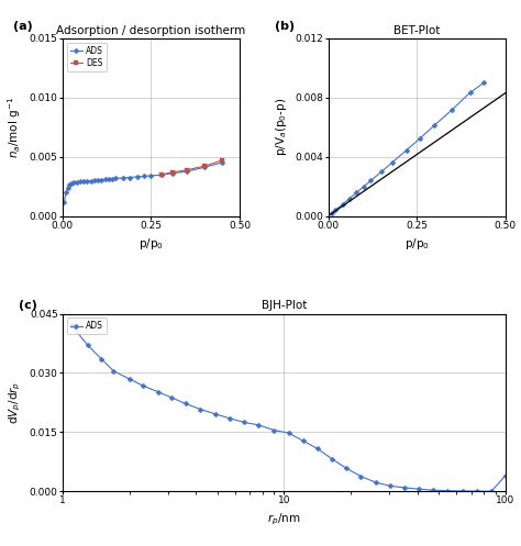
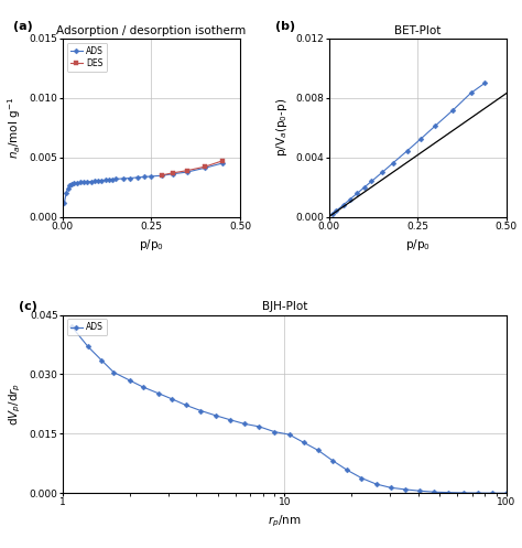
BJH-Plot/100: 0.0040 -> 0.0000
